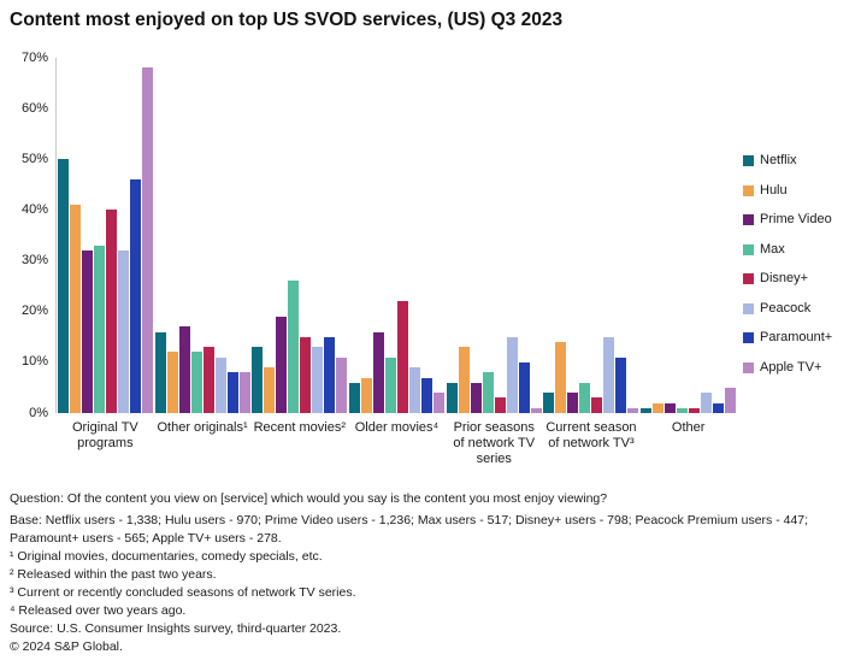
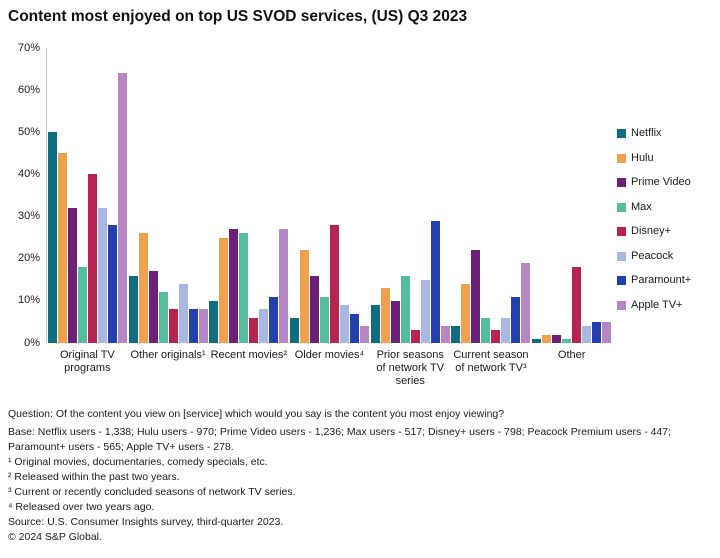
Hulu/Original TV programs: 41% -> 45%
Max/Original TV programs: 33% -> 18%
Paramount+/Original TV programs: 46% -> 28%
Apple TV+/Original TV programs: 68% -> 64%
Hulu/Other originals¹: 12% -> 26%
Disney+/Other originals¹: 13% -> 8%
Peacock/Other originals¹: 11% -> 14%
Netflix/Recent movies²: 13% -> 10%
Hulu/Recent movies²: 9% -> 25%
Prime Video/Recent movies²: 19% -> 27%
Disney+/Recent movies²: 15% -> 6%
Peacock/Recent movies²: 13% -> 8%
Paramount+/Recent movies²: 15% -> 11%
Apple TV+/Recent movies²: 11% -> 27%
Hulu/Older movies⁴: 7% -> 22%
Disney+/Older movies⁴: 22% -> 28%
Netflix/Prior seasons of network TV series: 6% -> 9%
Prime Video/Prior seasons of network TV series: 6% -> 10%
Max/Prior seasons of network TV series: 8% -> 16%
Paramount+/Prior seasons of network TV series: 10% -> 29%
Apple TV+/Prior seasons of network TV series: 1% -> 4%
Prime Video/Current season of network TV³: 4% -> 22%
Peacock/Current season of network TV³: 15% -> 6%
Apple TV+/Current season of network TV³: 1% -> 19%
Disney+/Other: 1% -> 18%
Paramount+/Other: 2% -> 5%
